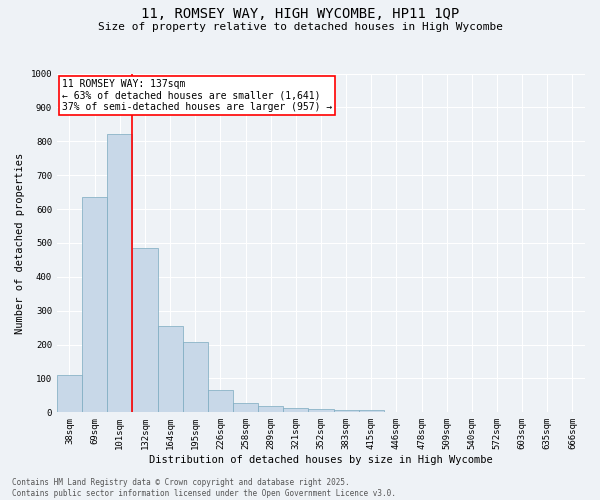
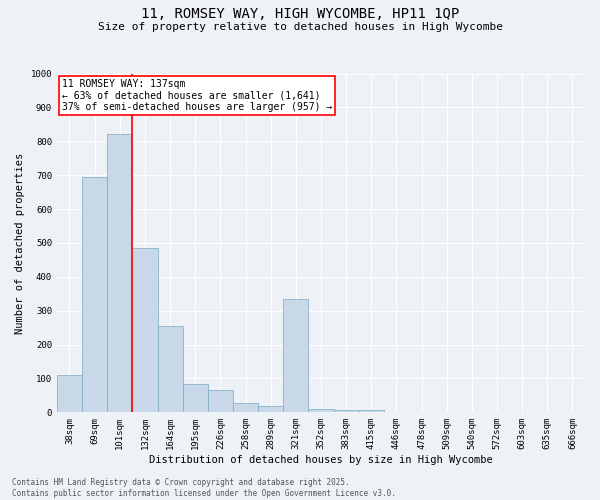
69sqm: 635 -> 695
195sqm: 207 -> 85
321sqm: 13 -> 335
